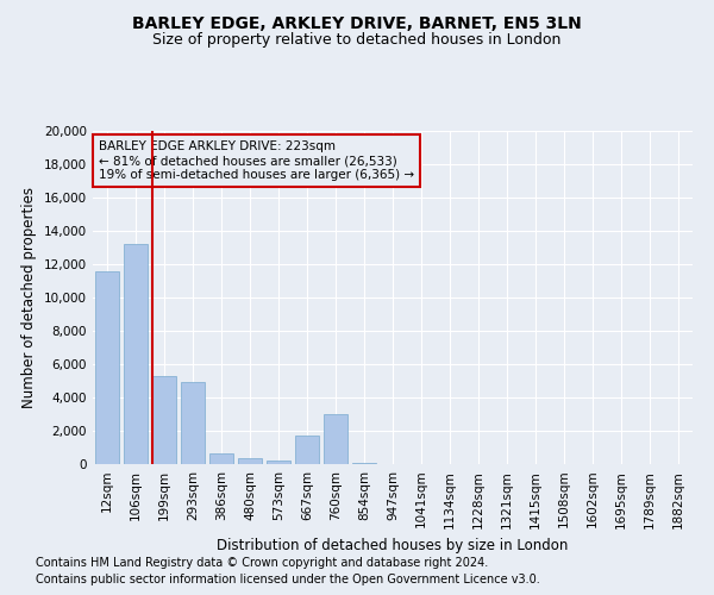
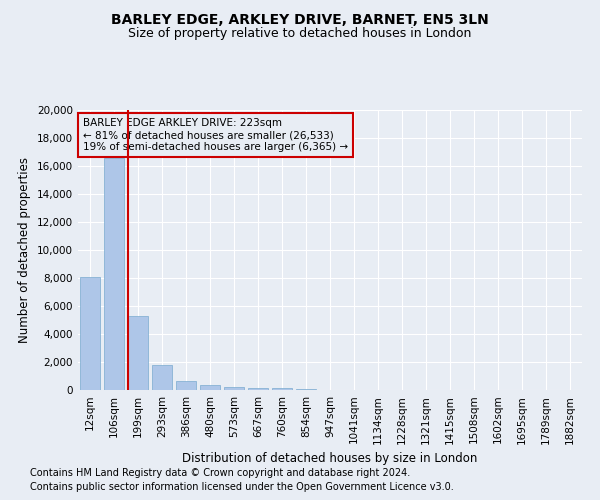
12sqm: 11,600 -> 8,100
106sqm: 13,200 -> 16,600
293sqm: 4,900 -> 1,800
667sqm: 1,700 -> 200
760sqm: 3,000 -> 100
